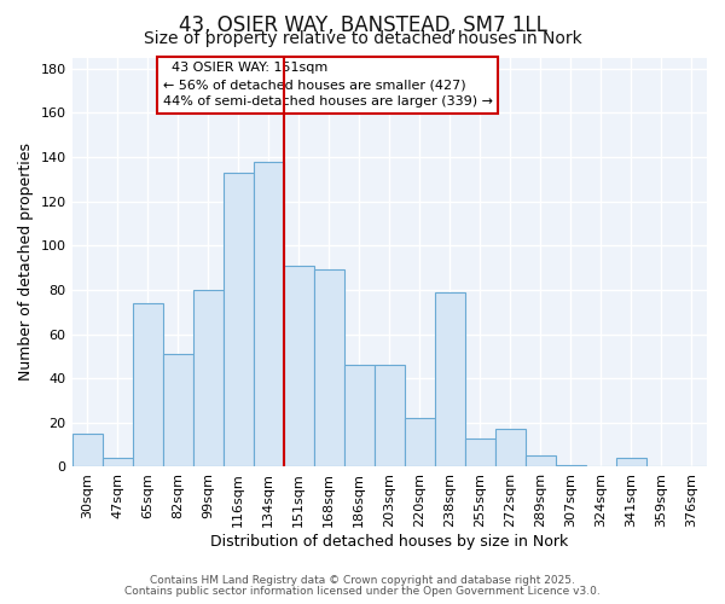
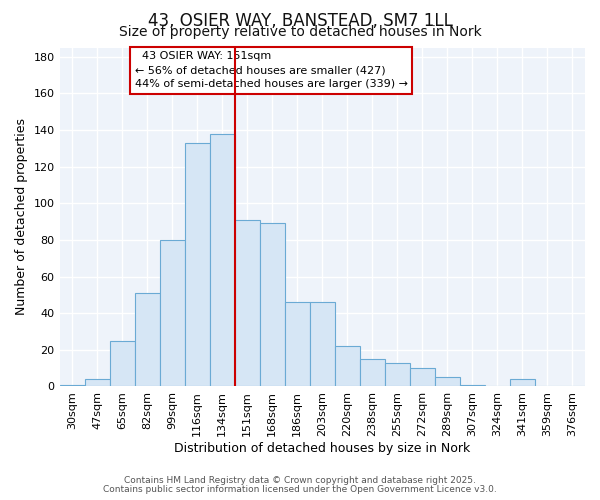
30sqm: 15 -> 1
65sqm: 74 -> 25
238sqm: 79 -> 15
272sqm: 17 -> 10
